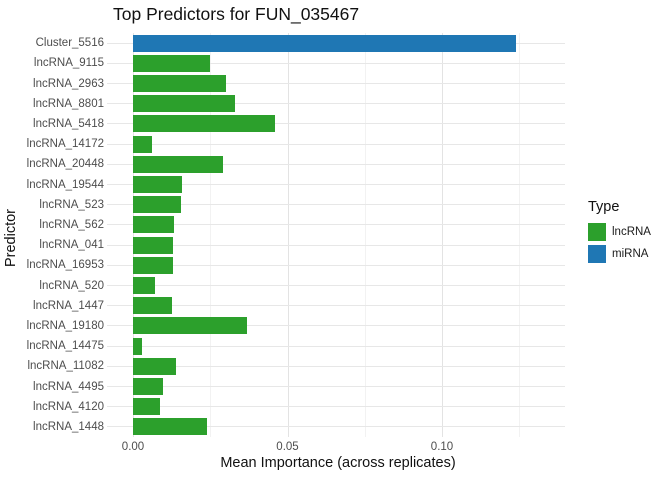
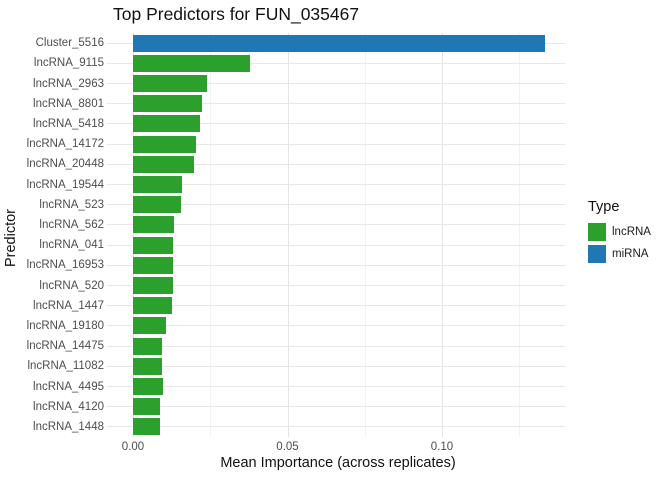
Cluster_5516: 0.124 -> 0.133
lncRNA_9115: 0.025 -> 0.038
lncRNA_2963: 0.030 -> 0.024
lncRNA_8801: 0.033 -> 0.022
lncRNA_5418: 0.046 -> 0.022
lncRNA_14172: 0.006 -> 0.020
lncRNA_20448: 0.029 -> 0.020
lncRNA_520: 0.007 -> 0.013
lncRNA_19180: 0.037 -> 0.011
lncRNA_14475: 0.003 -> 0.009
lncRNA_11082: 0.014 -> 0.009
lncRNA_1448: 0.024 -> 0.009
